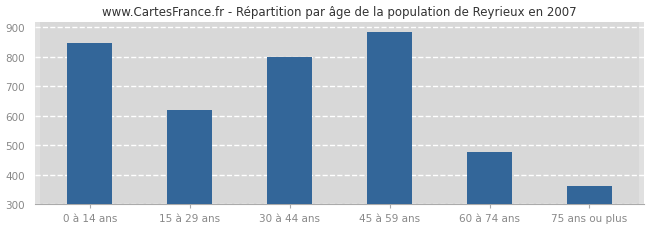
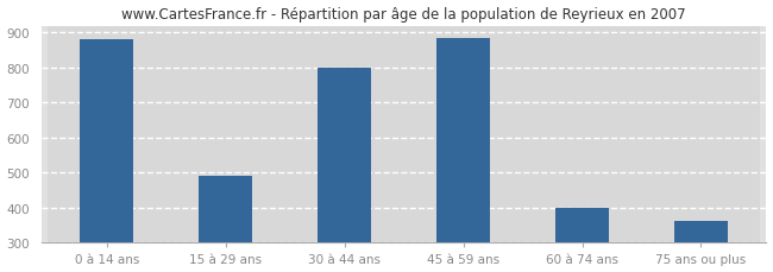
0 à 14 ans: 848 -> 880
15 à 29 ans: 621 -> 490
60 à 74 ans: 476 -> 400
